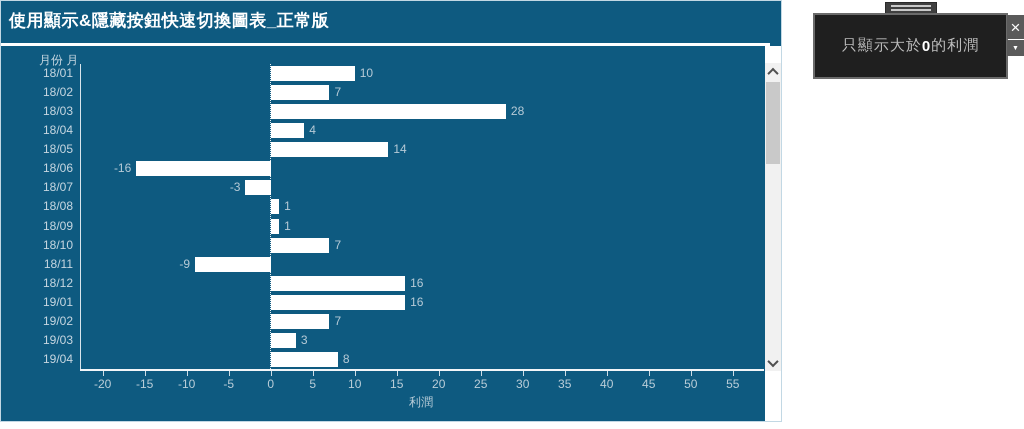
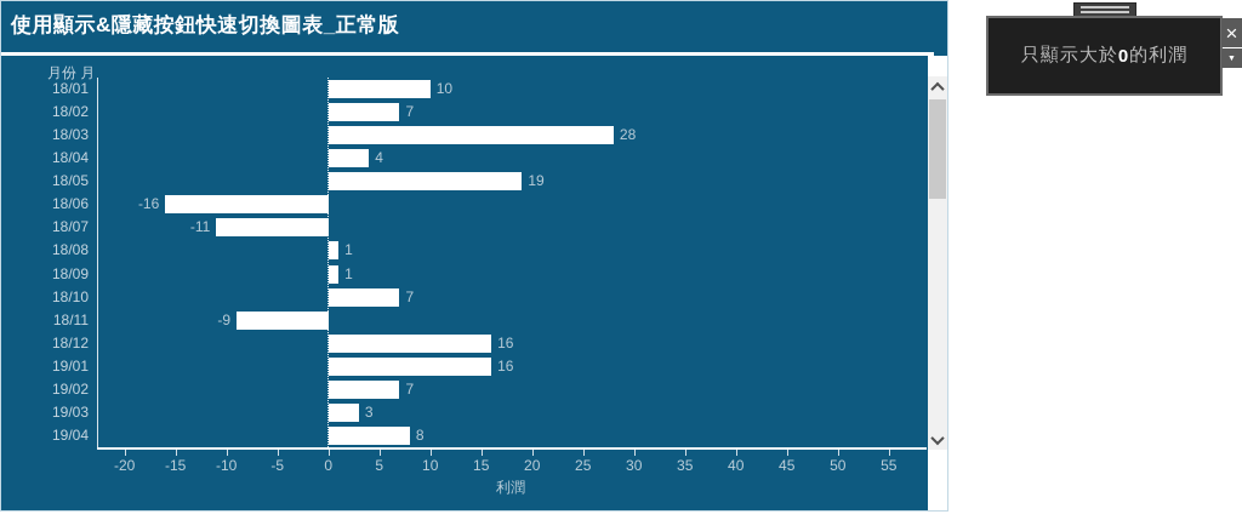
18/05: 14 -> 19
18/07: -3 -> -11
